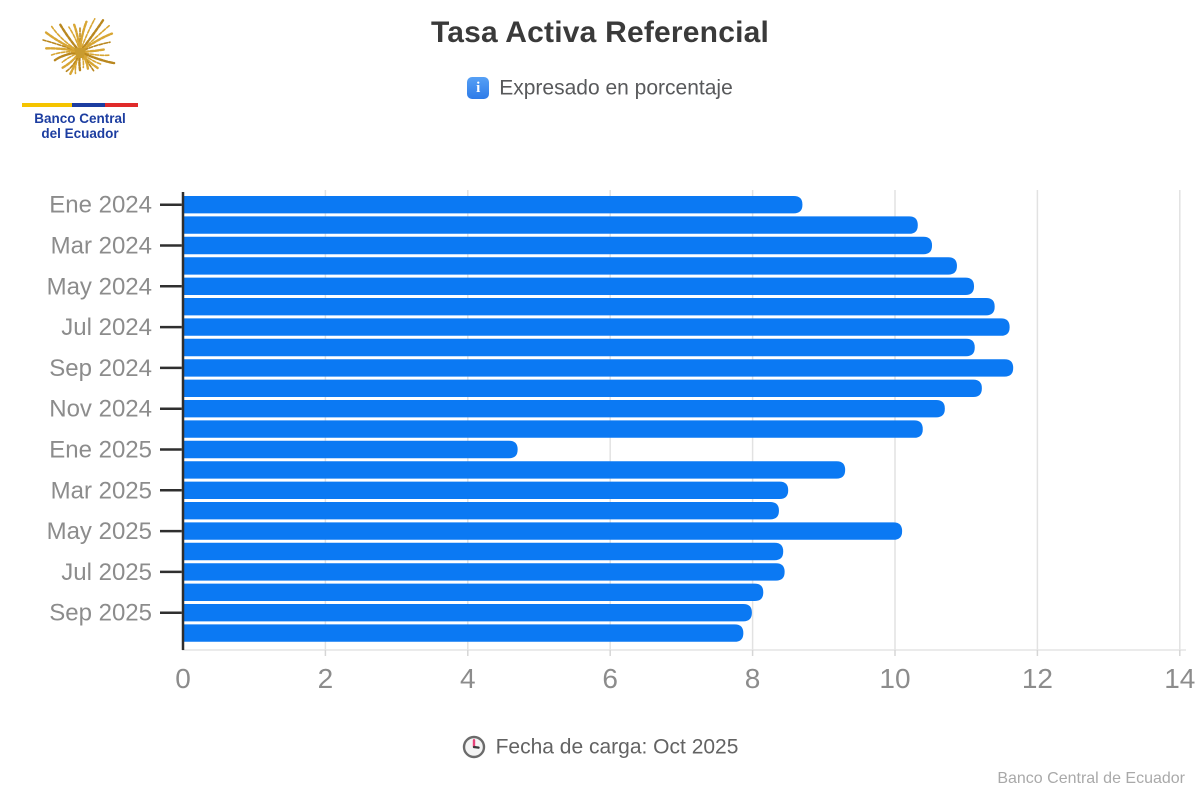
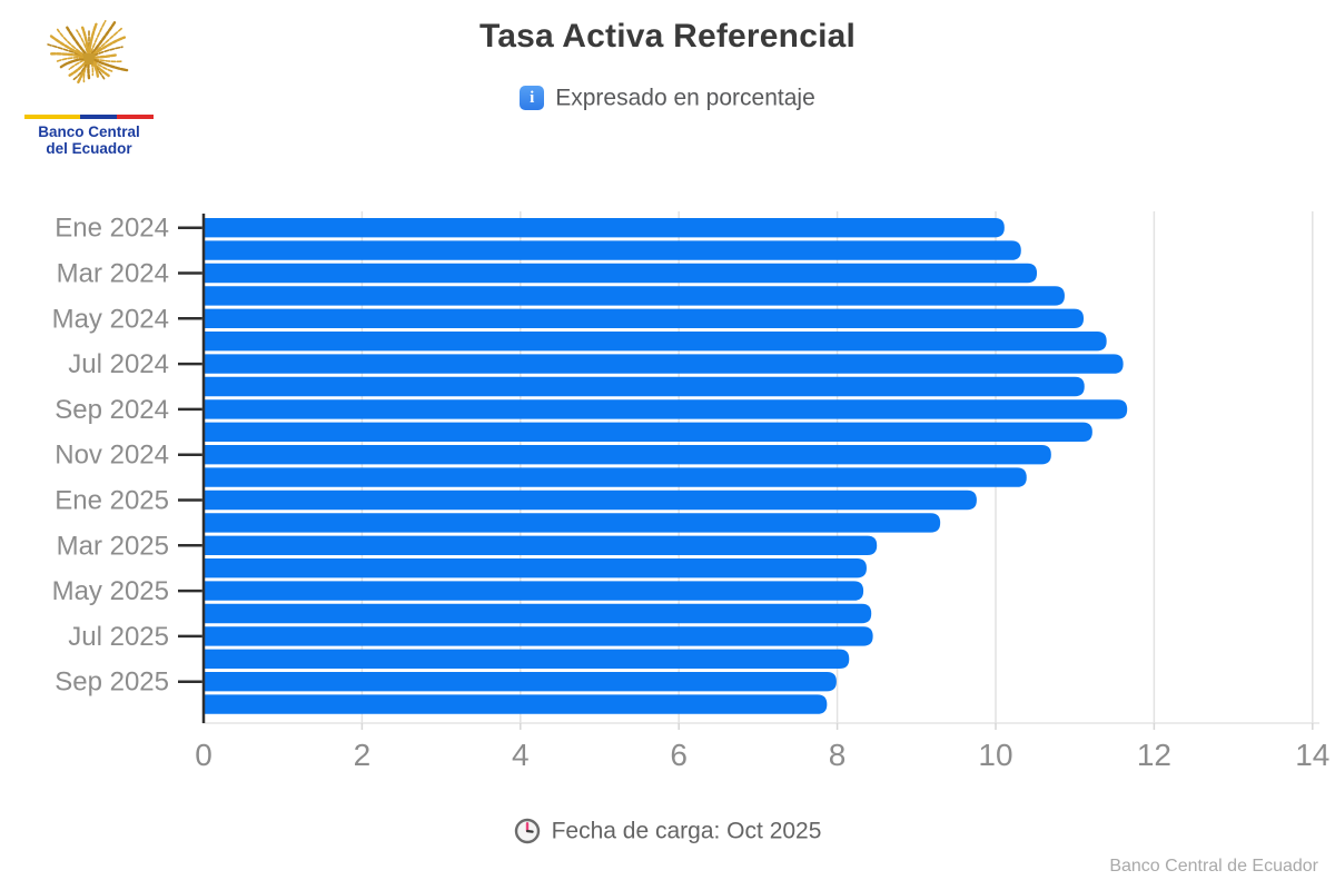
Ene 2024: 8.7 -> 10.1
Ene 2025: 4.7 -> 9.8
May 2025: 10.1 -> 8.3
